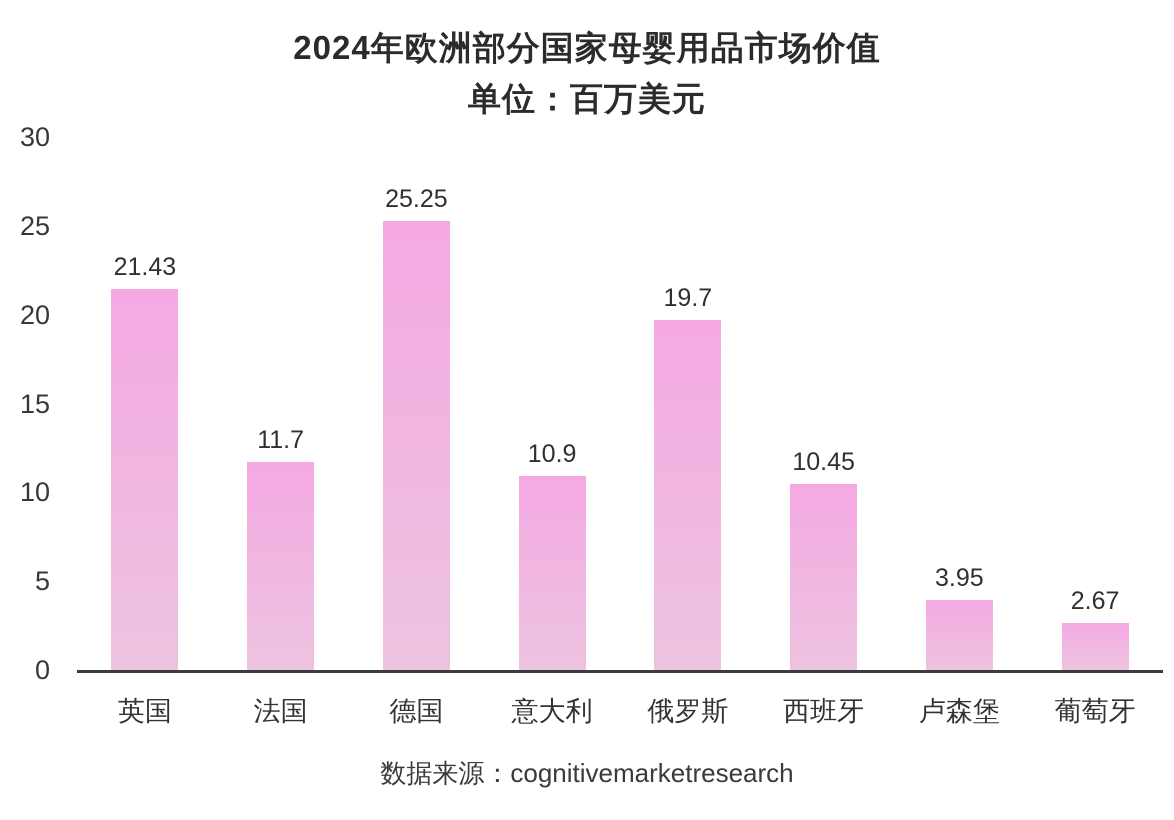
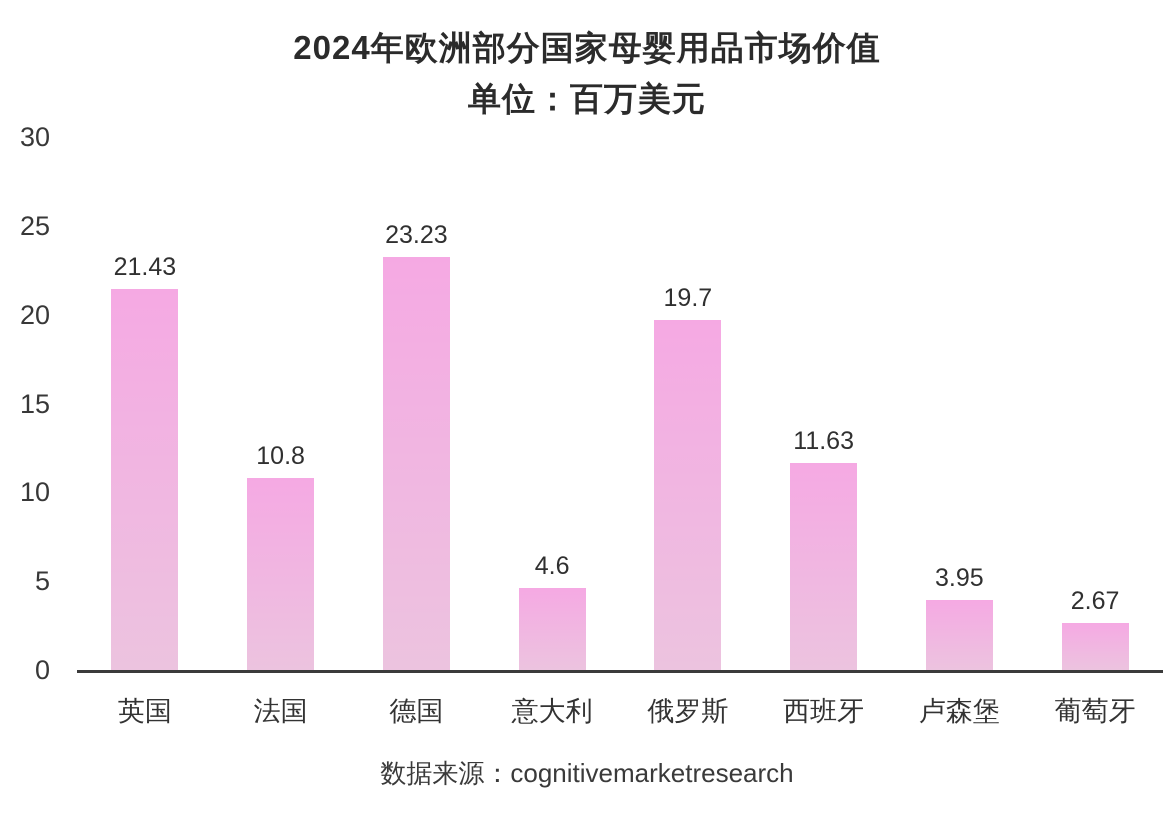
法国: 11.7 -> 10.8
德国: 25.25 -> 23.23
意大利: 10.9 -> 4.6
西班牙: 10.45 -> 11.63
